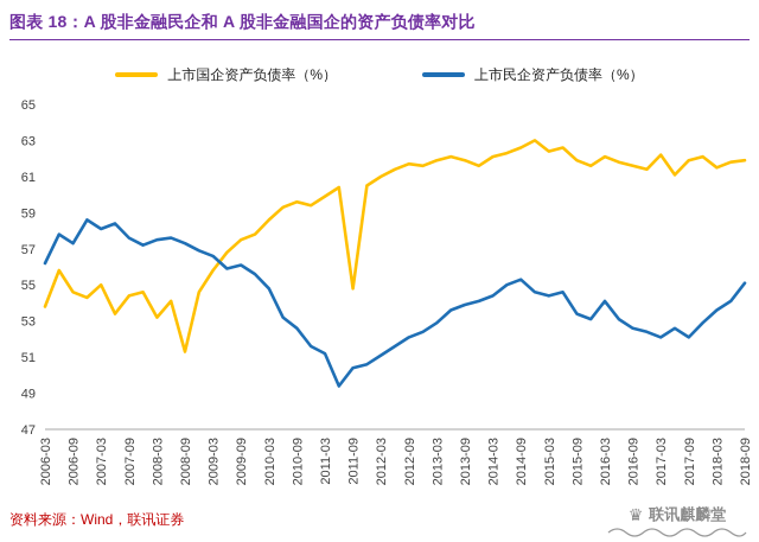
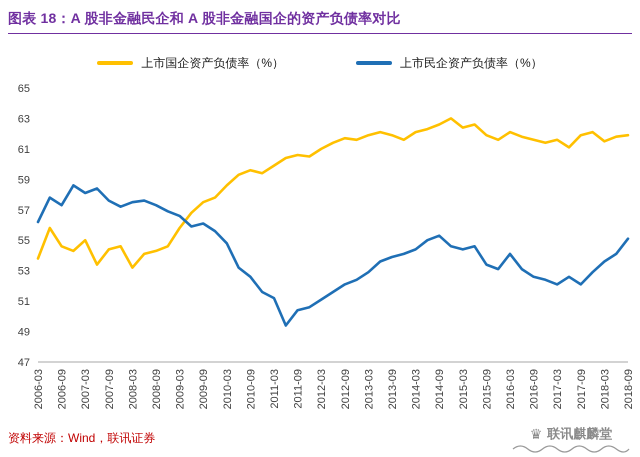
上市国企资产负债率（%）/2008-09: 51.3 -> 54.3
上市国企资产负债率（%）/2011-09: 54.8 -> 60.6
上市国企资产负债率（%）/2017-03: 62.2 -> 61.6
